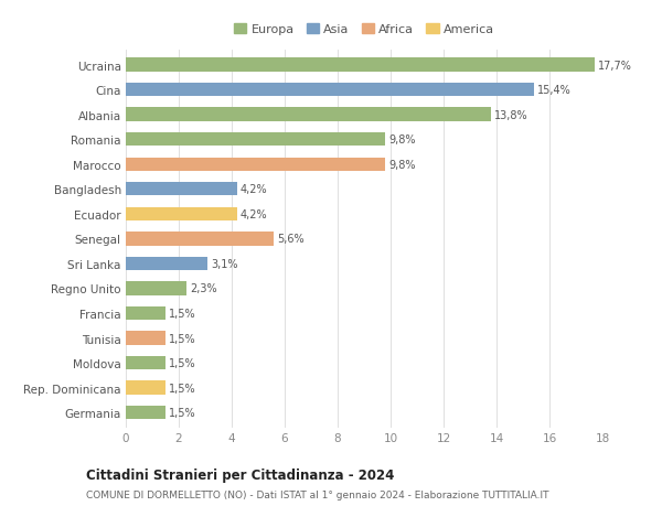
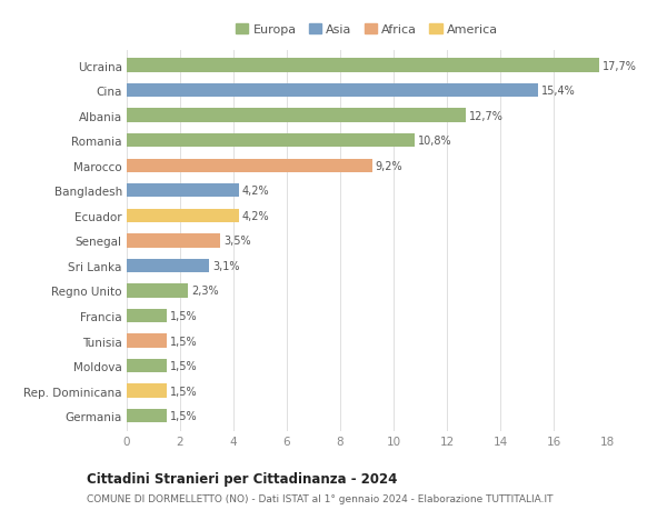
Albania: 13,8% -> 12,7%
Romania: 9,8% -> 10,8%
Marocco: 9,8% -> 9,2%
Senegal: 5,6% -> 3,5%
